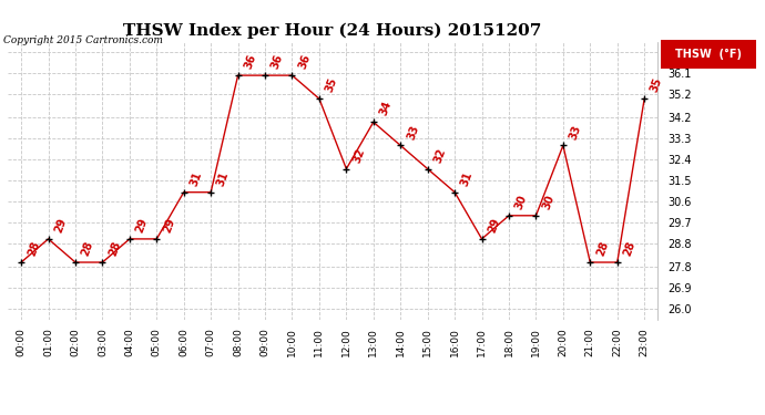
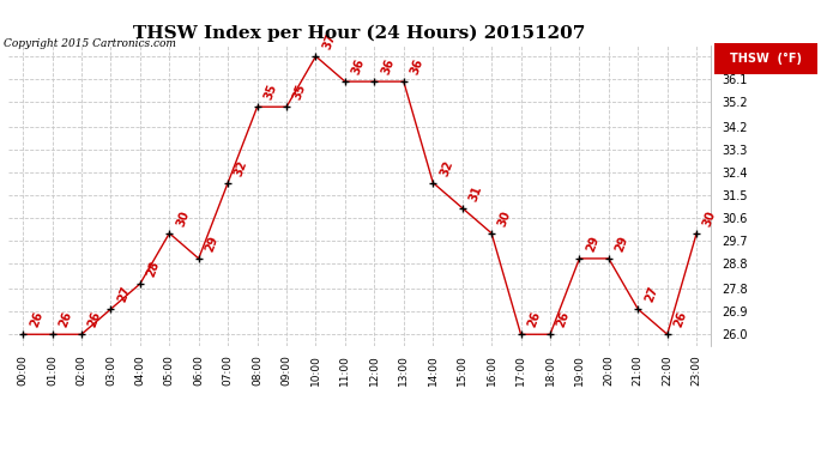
00:00: 28 -> 26
01:00: 29 -> 26
02:00: 28 -> 26
03:00: 28 -> 27
04:00: 29 -> 28
05:00: 29 -> 30
06:00: 31 -> 29
07:00: 31 -> 32
08:00: 36 -> 35
09:00: 36 -> 35
10:00: 36 -> 37
11:00: 35 -> 36
12:00: 32 -> 36
13:00: 34 -> 36
14:00: 33 -> 32
15:00: 32 -> 31
16:00: 31 -> 30
17:00: 29 -> 26
18:00: 30 -> 26
19:00: 30 -> 29
20:00: 33 -> 29
21:00: 28 -> 27
22:00: 28 -> 26
23:00: 35 -> 30
